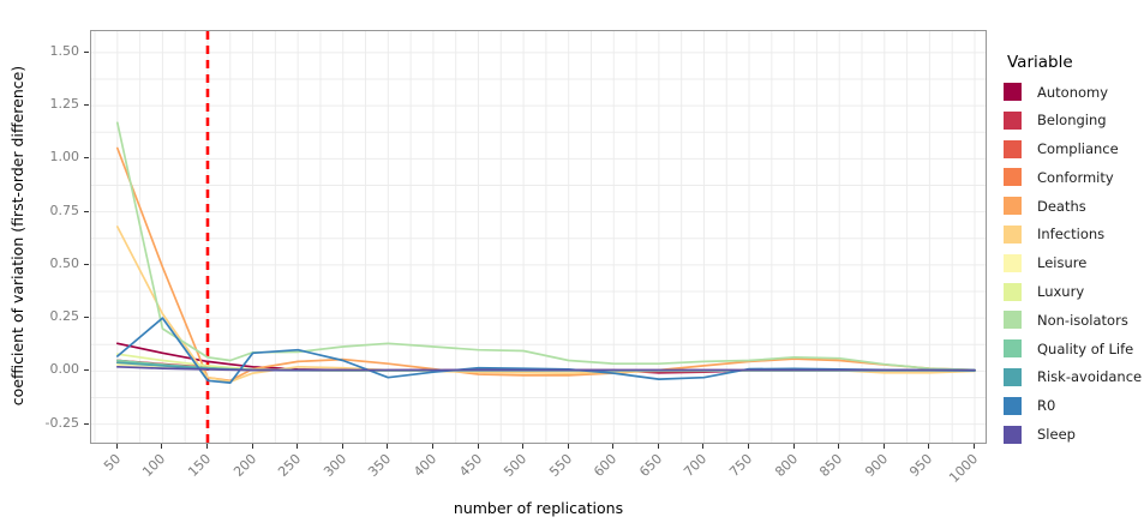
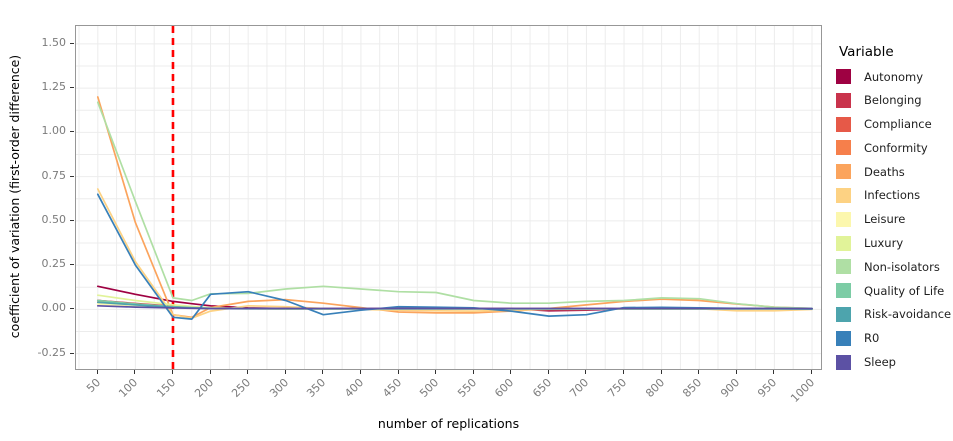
Deaths/50: 1.05 -> 1.20
R0/50: 0.07 -> 0.65
Non-isolators/100: 0.20 -> 0.61
